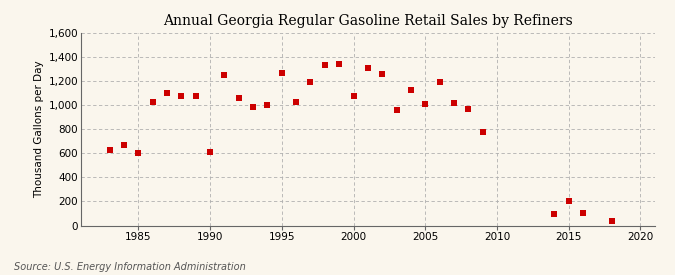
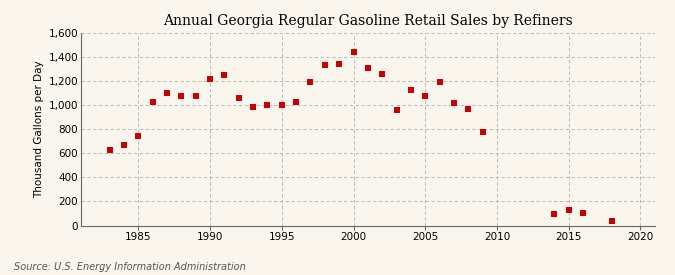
1985: 600 -> 740
1990: 610 -> 1,220
1995: 1,270 -> 1,000
2000: 1,080 -> 1,440
2005: 1,010 -> 1,080
2015: 200 -> 120
